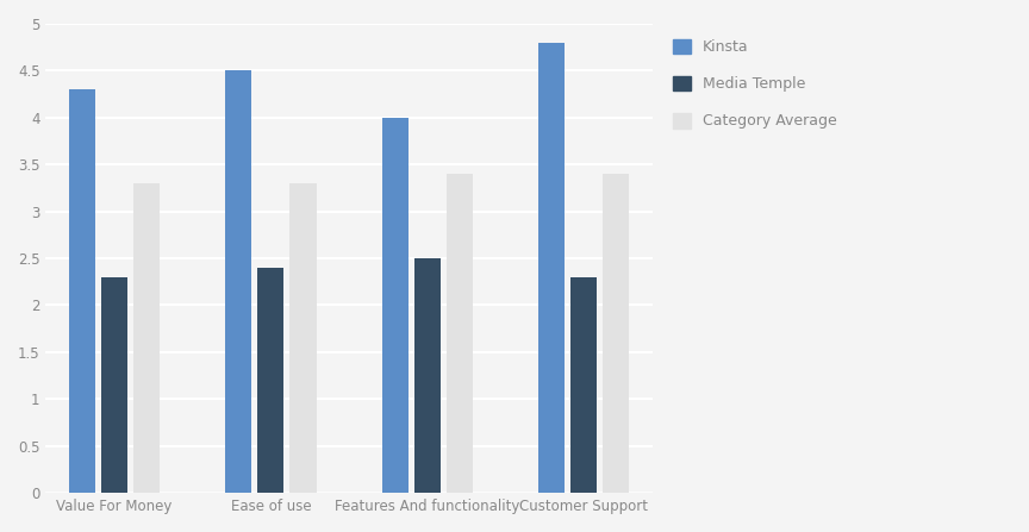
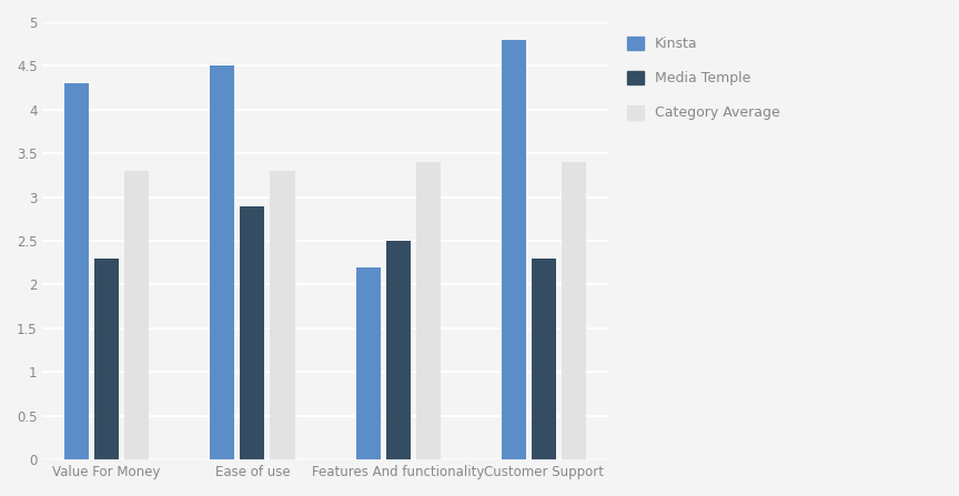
Media Temple/Ease of use: 2.4 -> 2.9
Kinsta/Features And functionality: 4.0 -> 2.2
